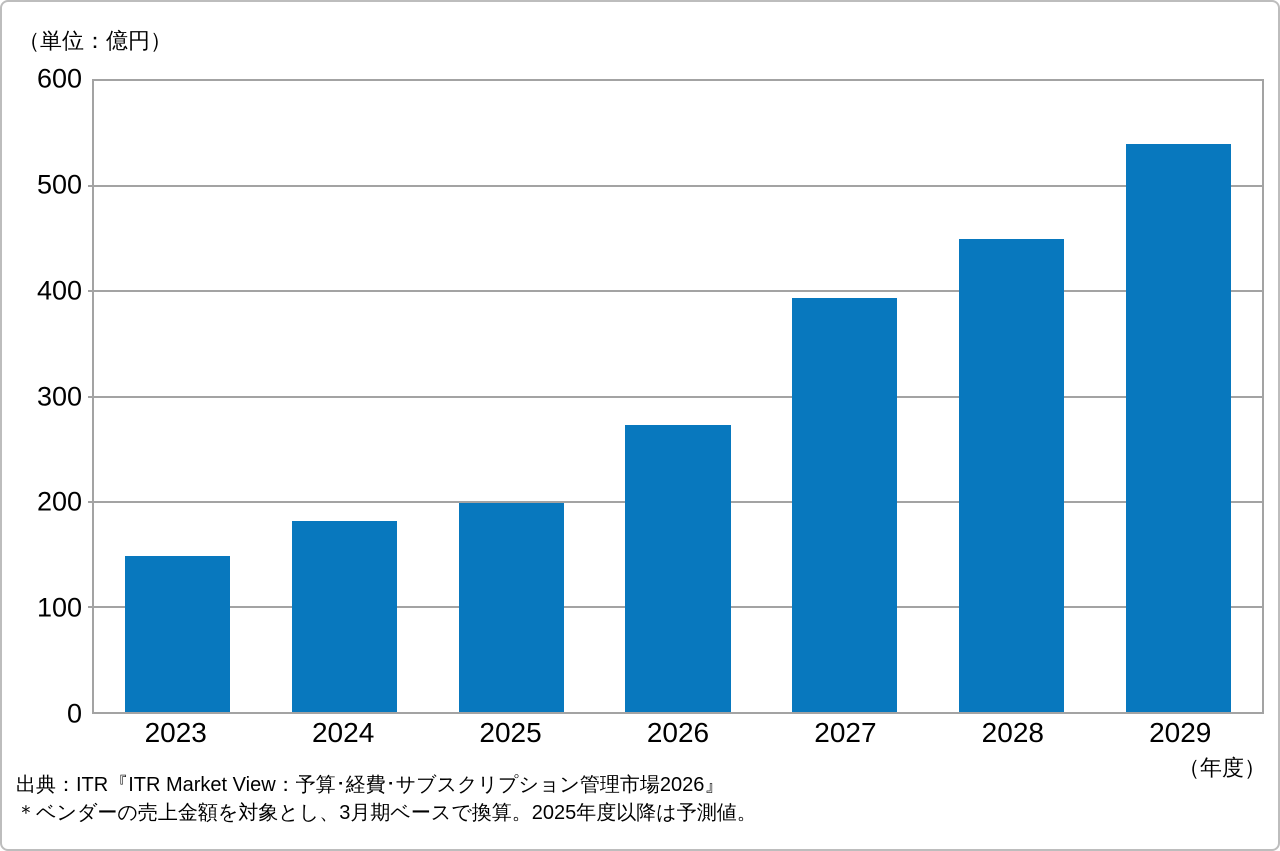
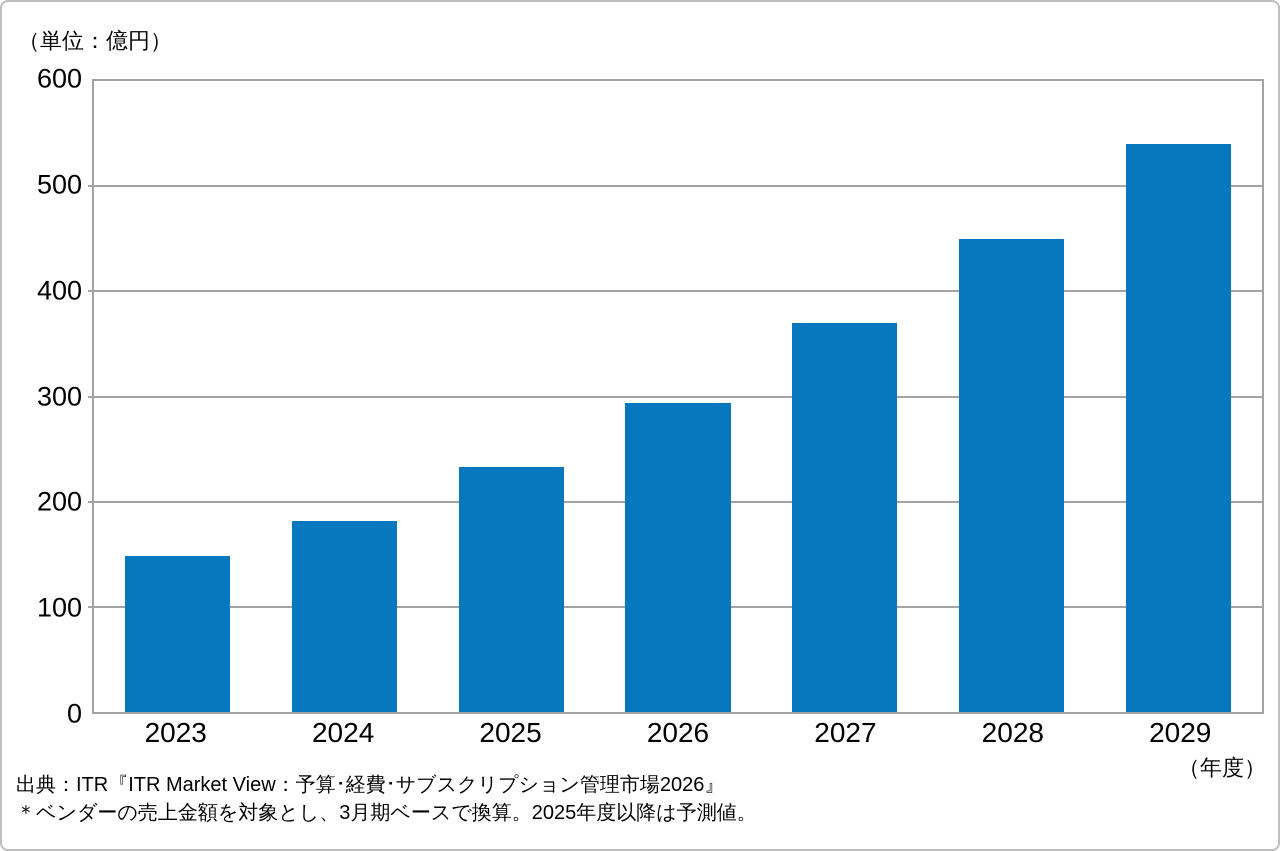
2025: 199 -> 233
2026: 273 -> 294
2027: 394 -> 370
